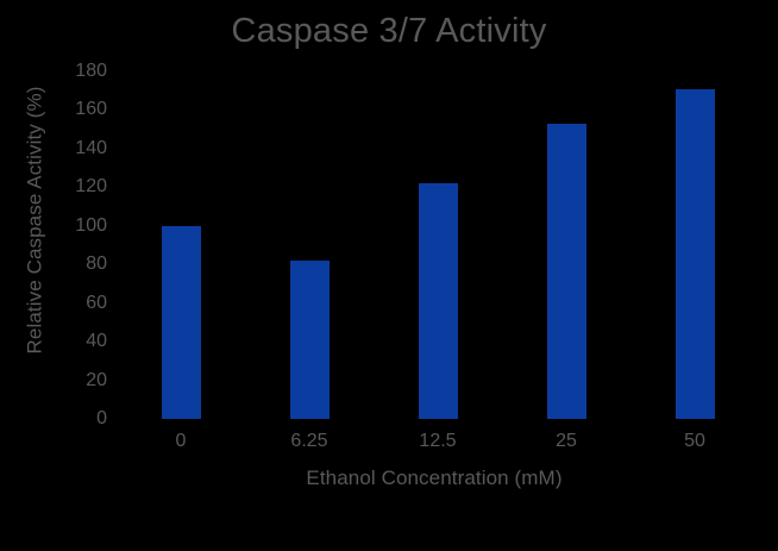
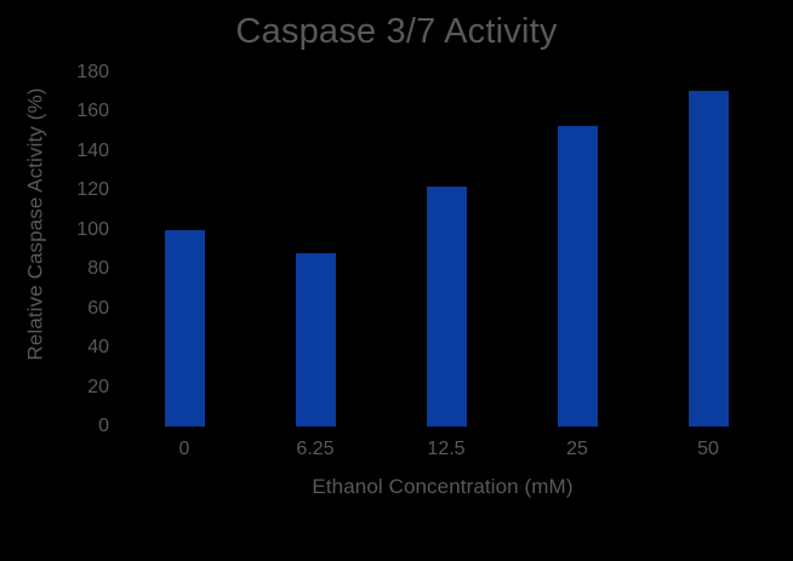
6.25: 82 -> 88
